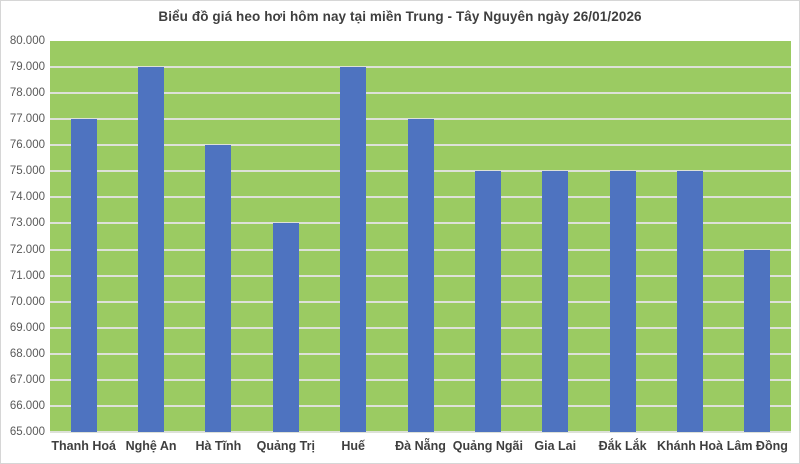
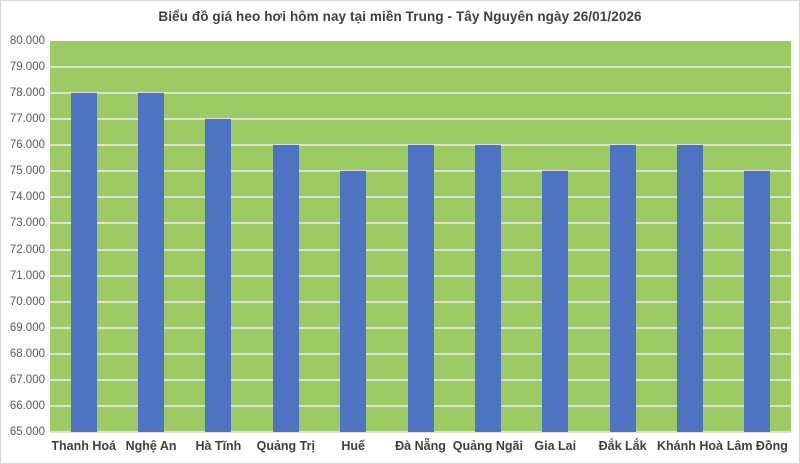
Thanh Hoá: 77000 -> 78000
Nghệ An: 79000 -> 78000
Hà Tĩnh: 76000 -> 77000
Quảng Trị: 73000 -> 76000
Huế: 79000 -> 75000
Đà Nẵng: 77000 -> 76000
Quảng Ngãi: 75000 -> 76000
Đắk Lắk: 75000 -> 76000
Khánh Hoà: 75000 -> 76000
Lâm Đồng: 72000 -> 75000
